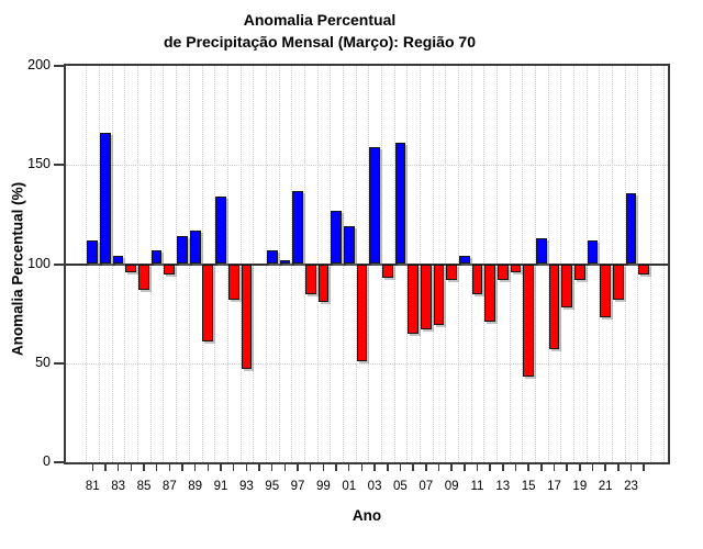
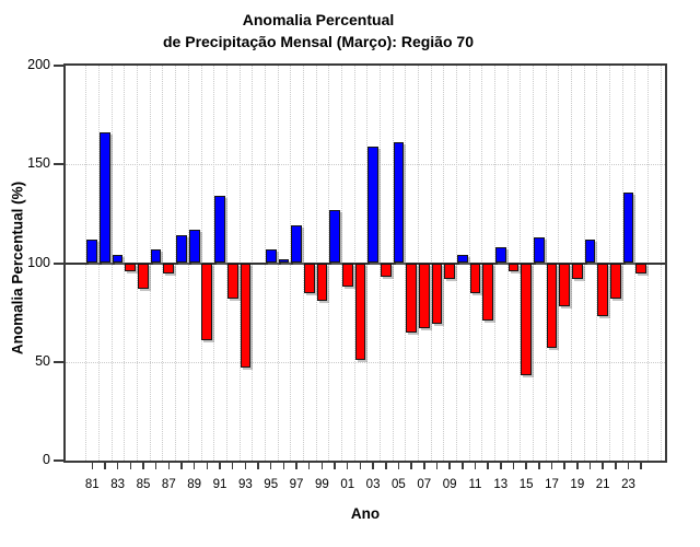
97: 137 -> 119
01: 119 -> 88
13: 92 -> 108
